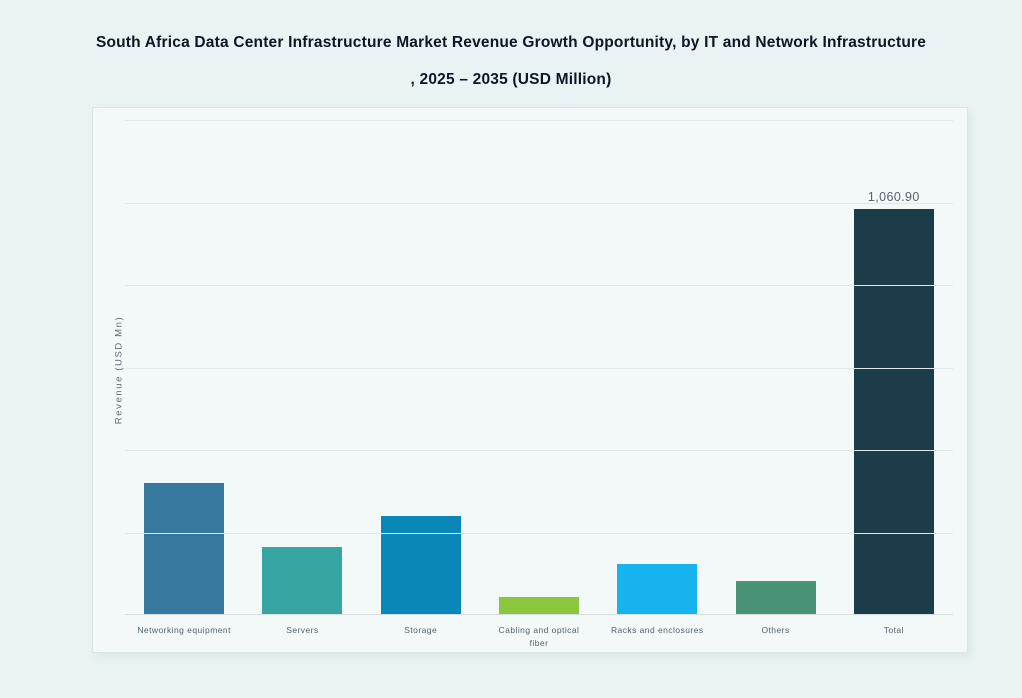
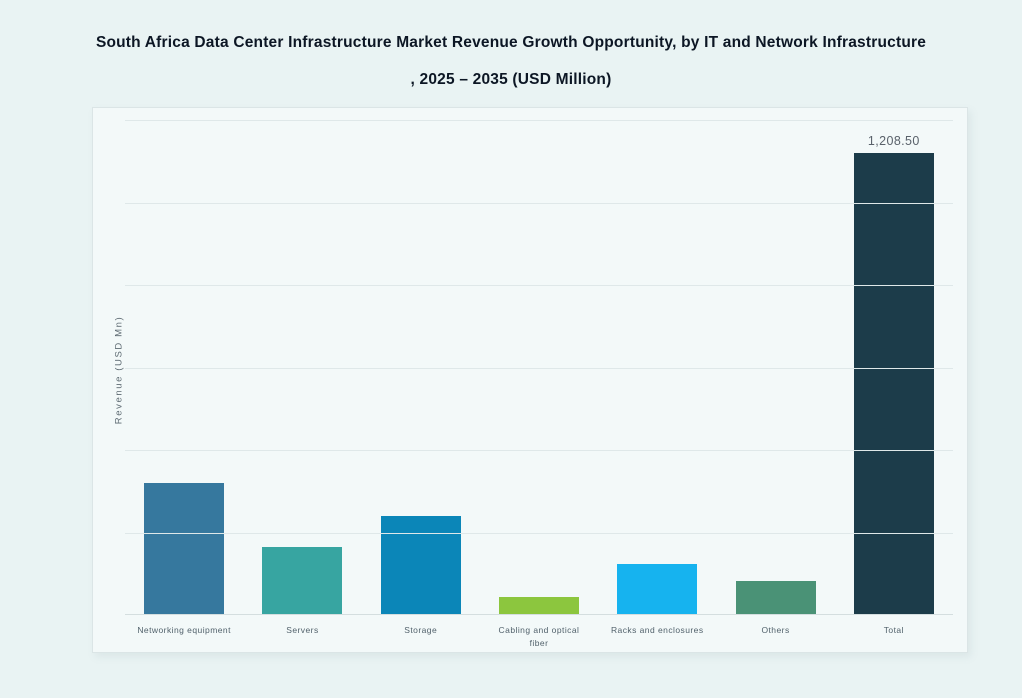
Total: 1,060.90 -> 1,208.50
